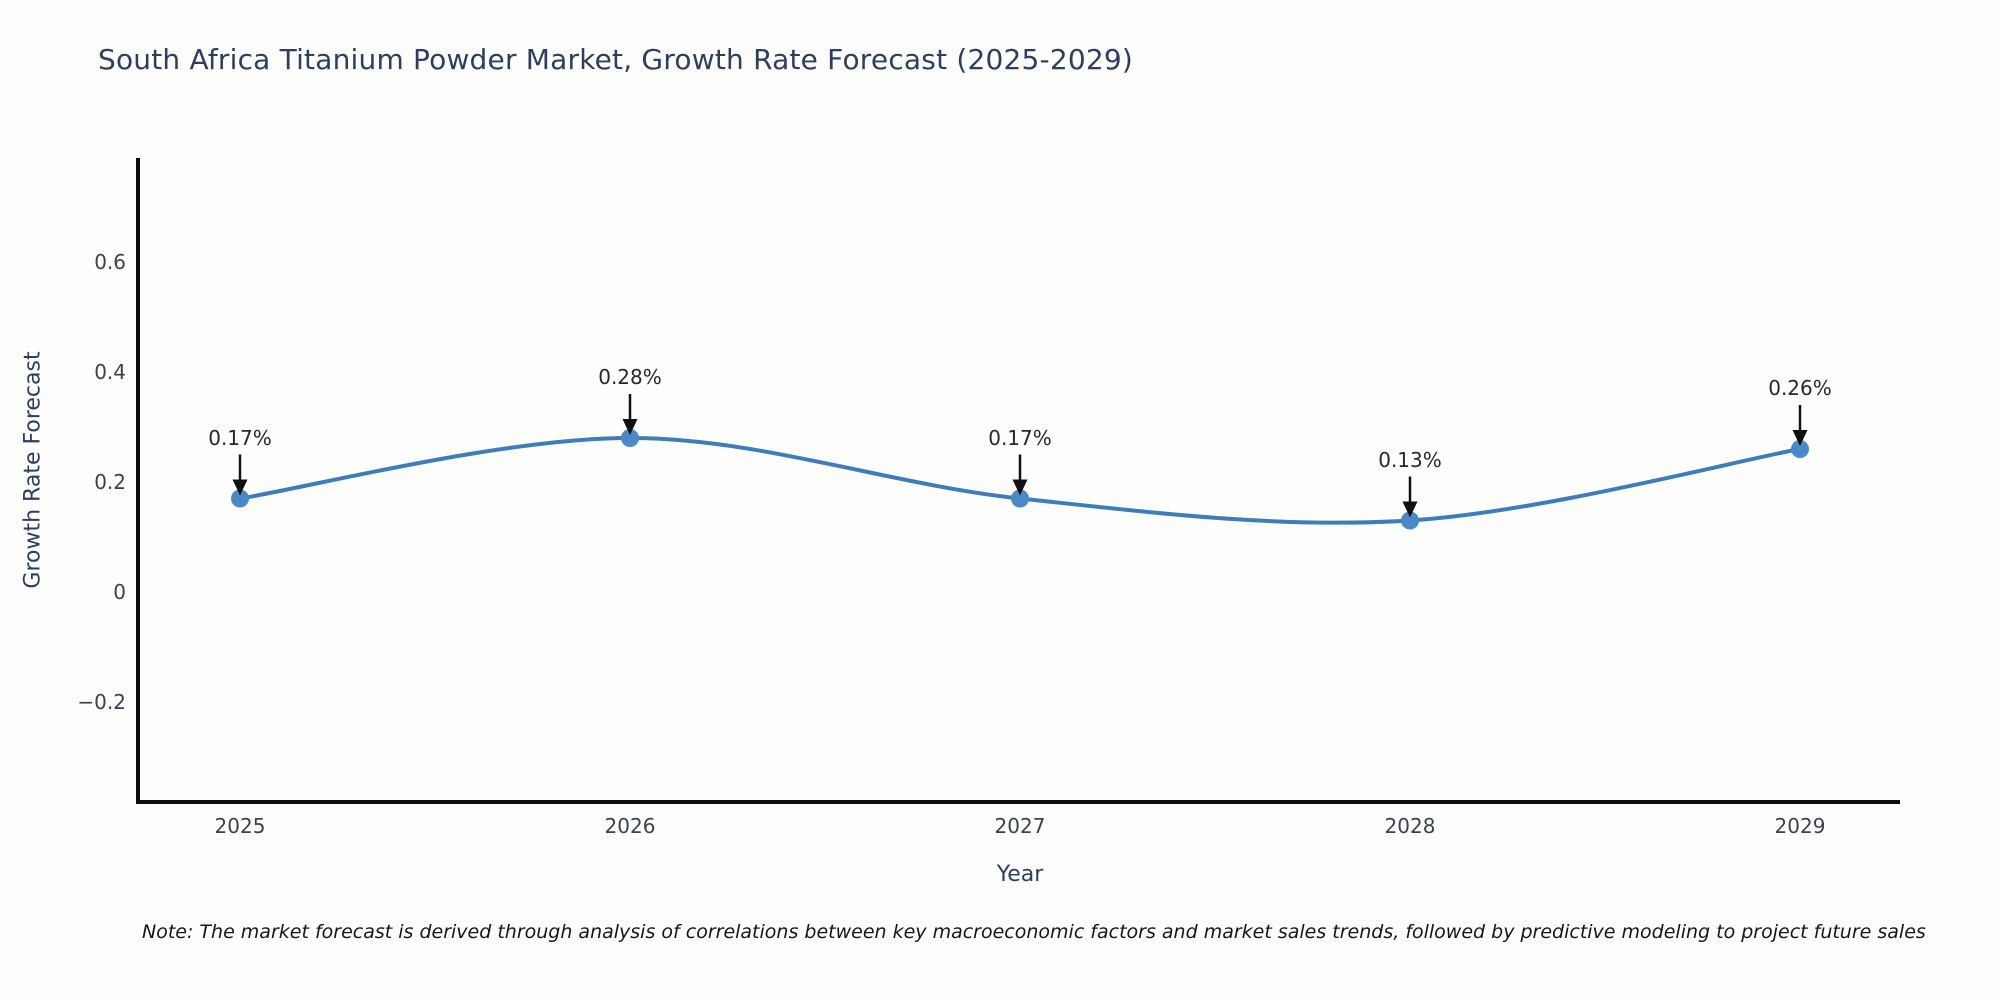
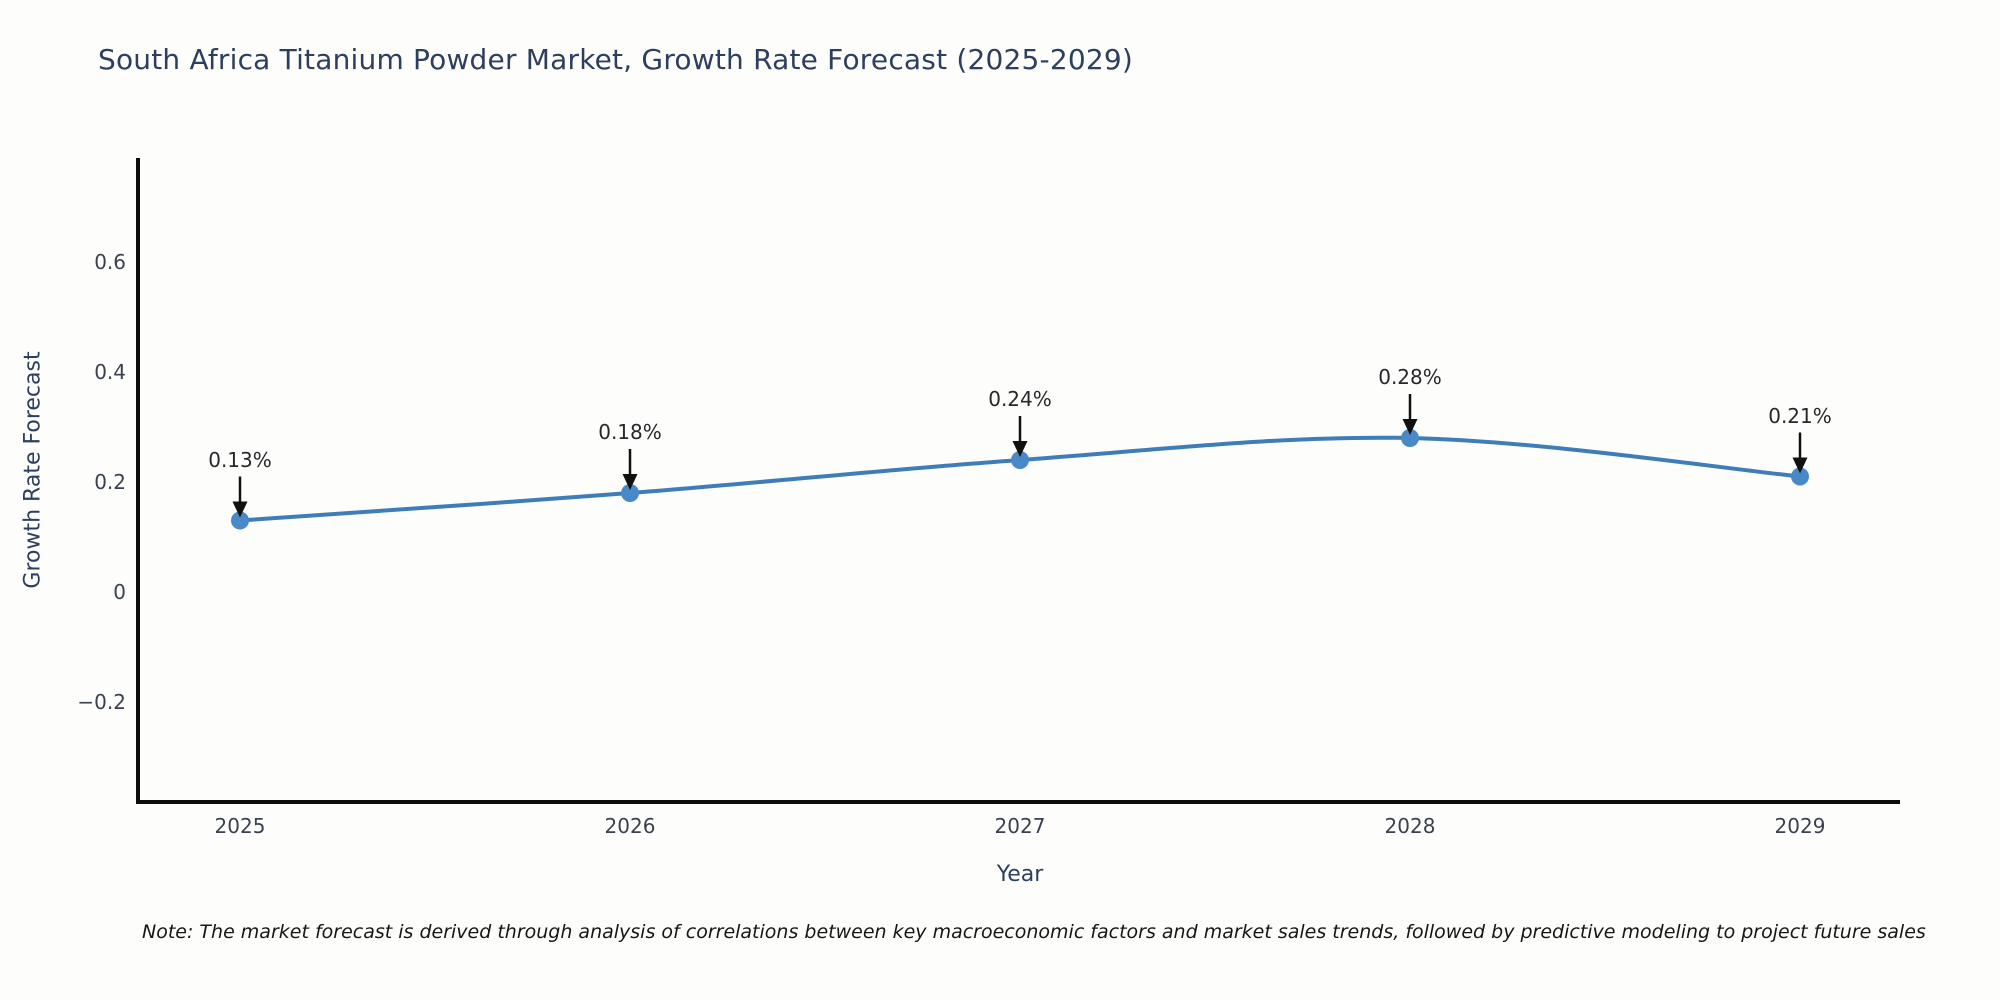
2025: 0.17% -> 0.13%
2026: 0.28% -> 0.18%
2027: 0.17% -> 0.24%
2028: 0.13% -> 0.28%
2029: 0.26% -> 0.21%
